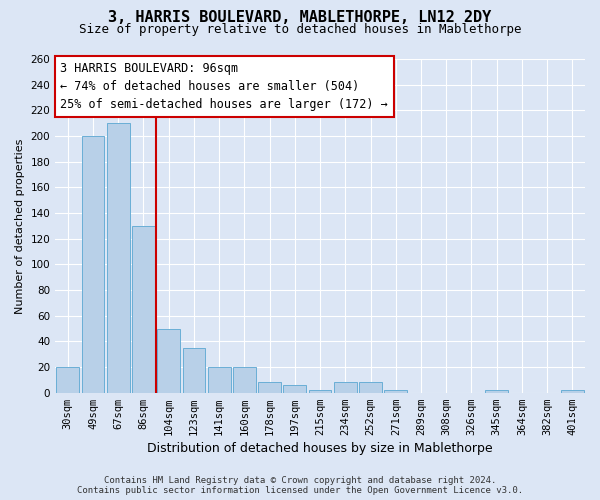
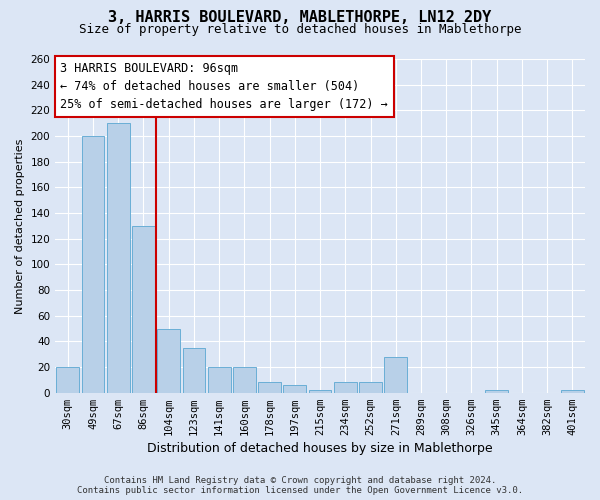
271sqm: 2 -> 28
